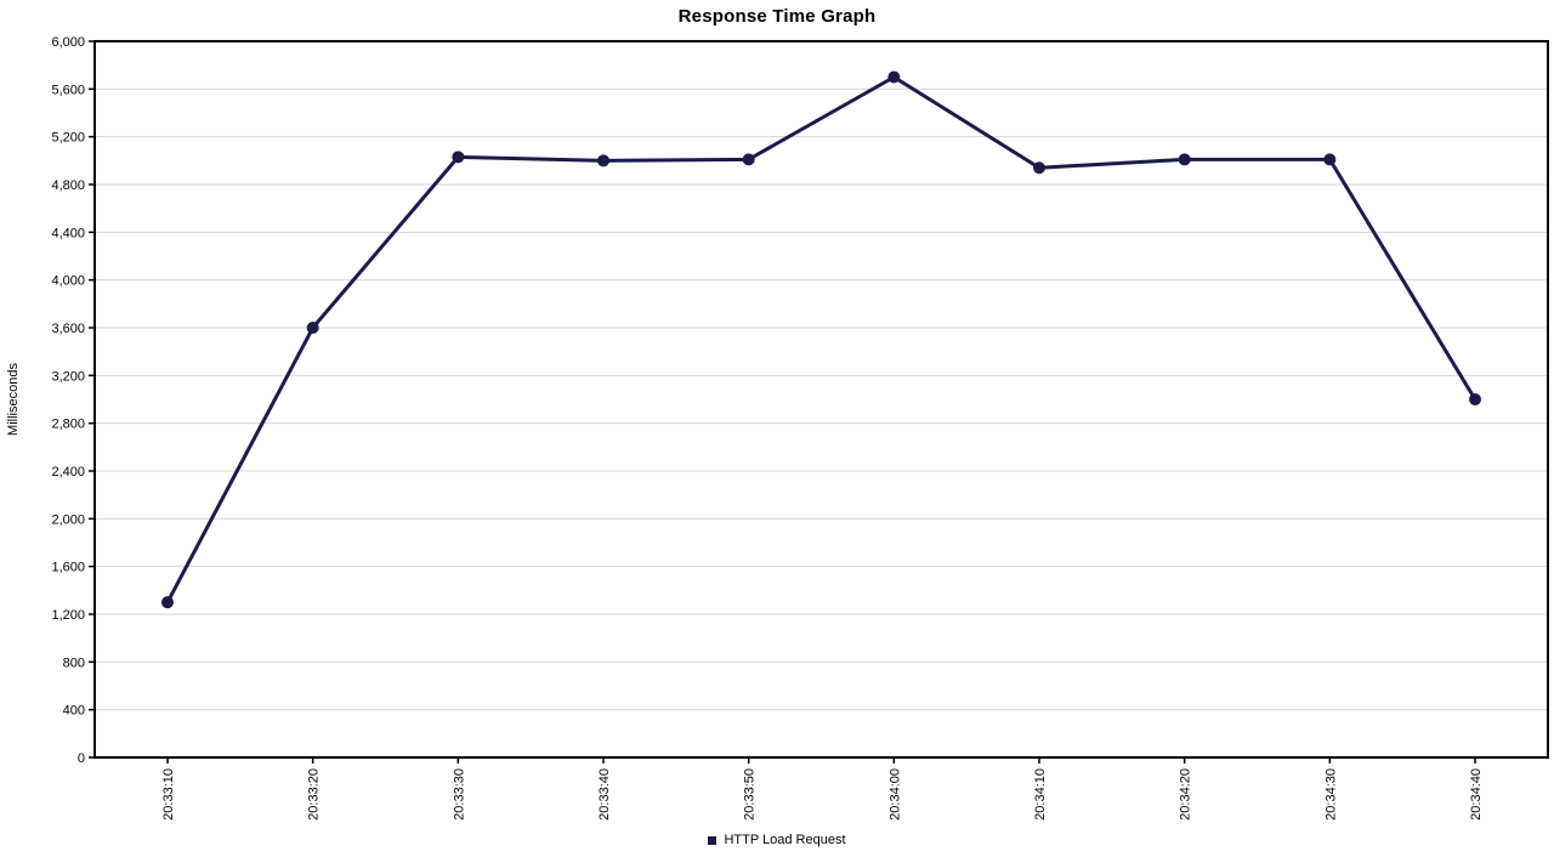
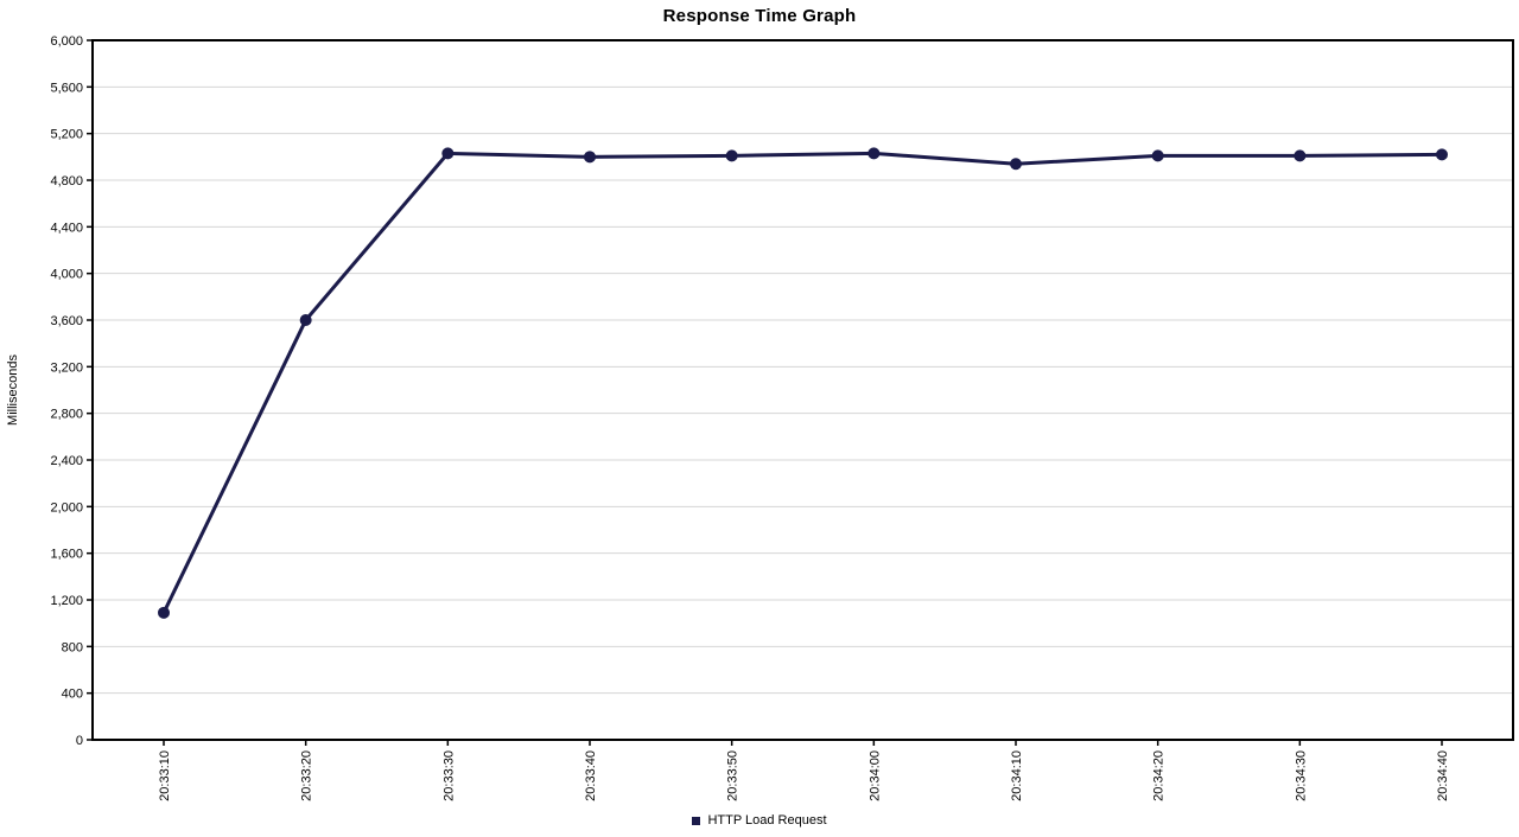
20:33:10: 1300 -> 1100
20:34:00: 5700 -> 5000
20:34:40: 3000 -> 5000
